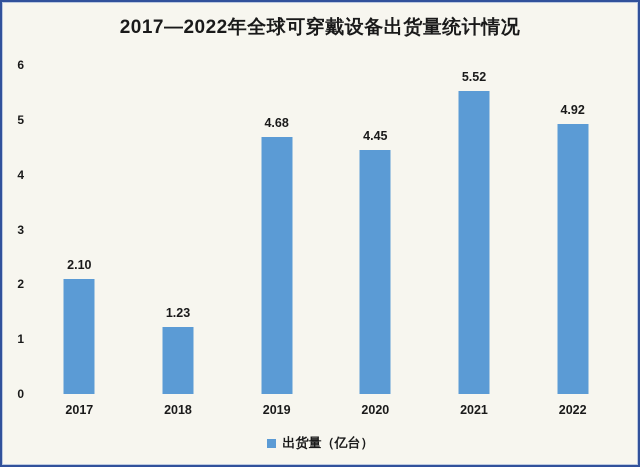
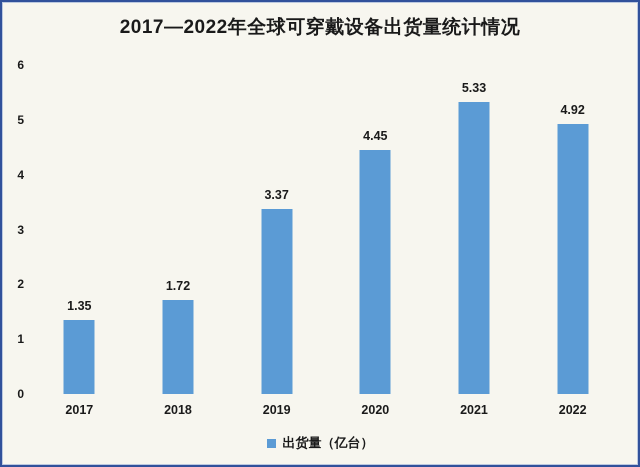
2017: 2.10 -> 1.35
2018: 1.23 -> 1.72
2019: 4.68 -> 3.37
2021: 5.52 -> 5.33
